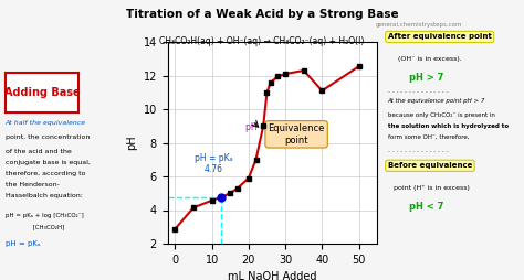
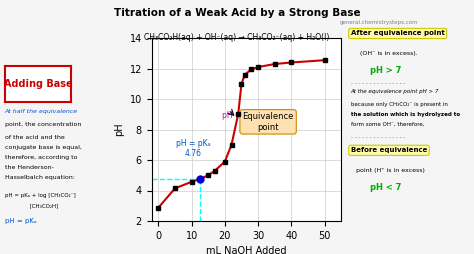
40: 11.1 -> 12.4
